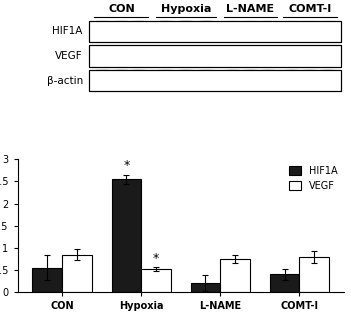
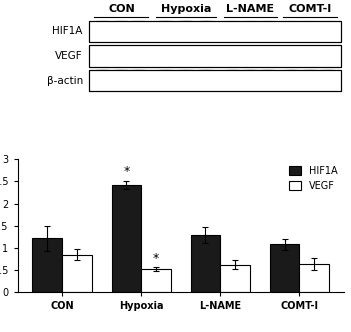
HIF1A/CON: 0.55 -> 1.22
HIF1A/Hypoxia: 2.55 -> 2.42
HIF1A/L-NAME: 0.20 -> 1.30
VEGF/L-NAME: 0.75 -> 0.62
HIF1A/COMT-I: 0.40 -> 1.08
VEGF/COMT-I: 0.80 -> 0.64
